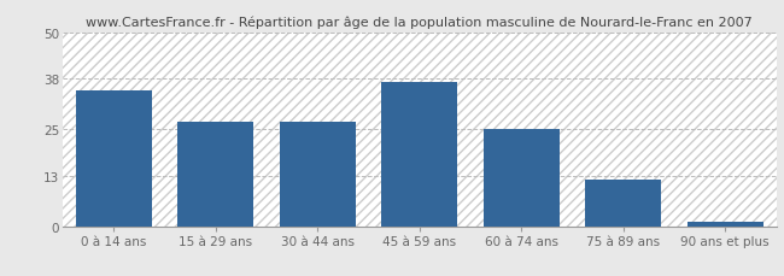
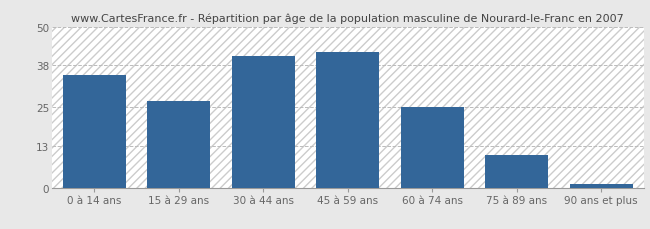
30 à 44 ans: 27 -> 41
45 à 59 ans: 37 -> 42
75 à 89 ans: 12 -> 10
